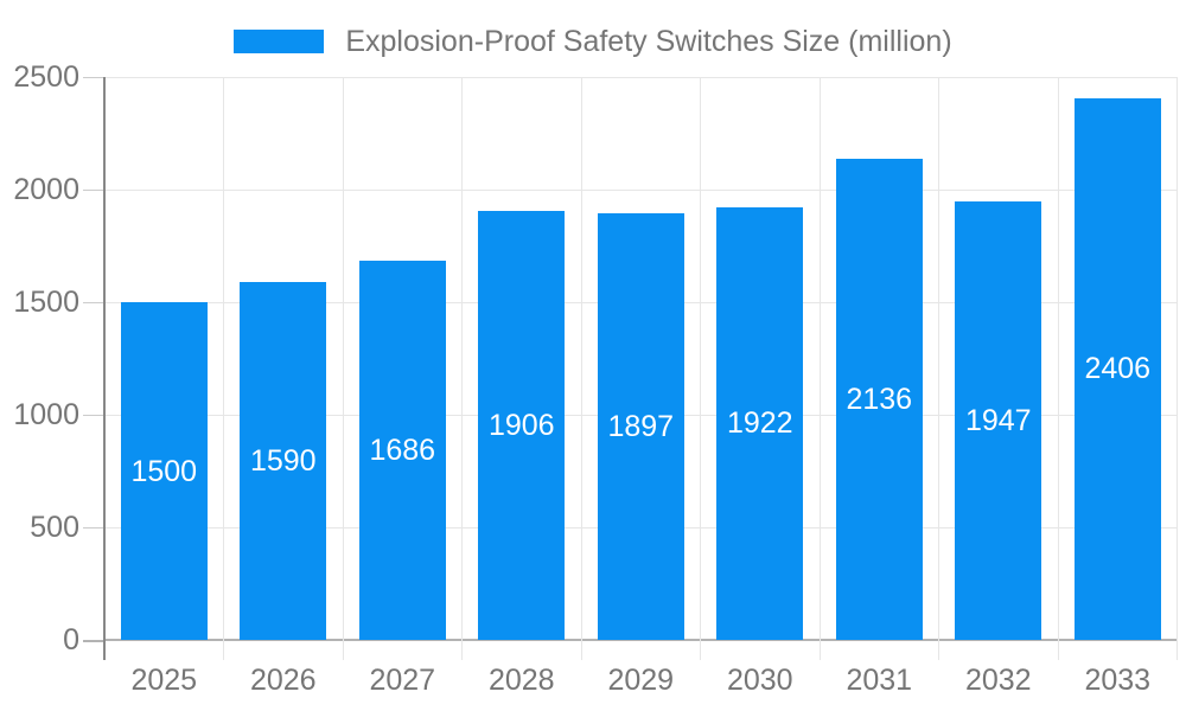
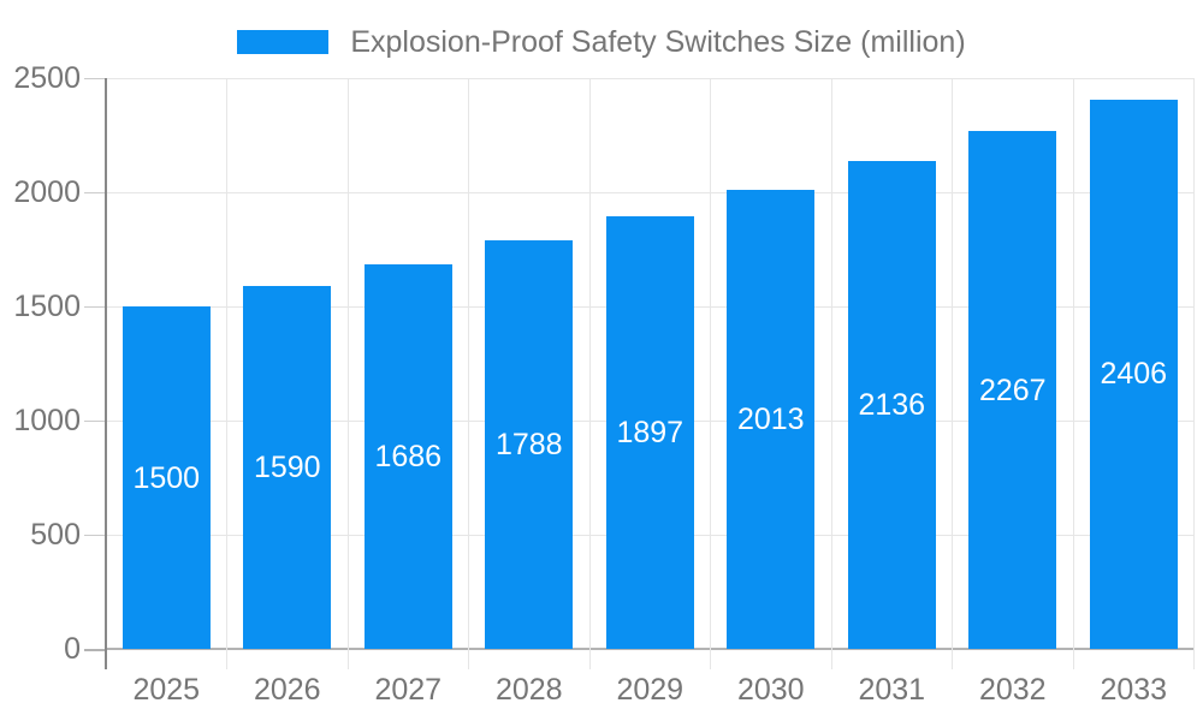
2028: 1906 -> 1788
2030: 1922 -> 2013
2032: 1947 -> 2267
